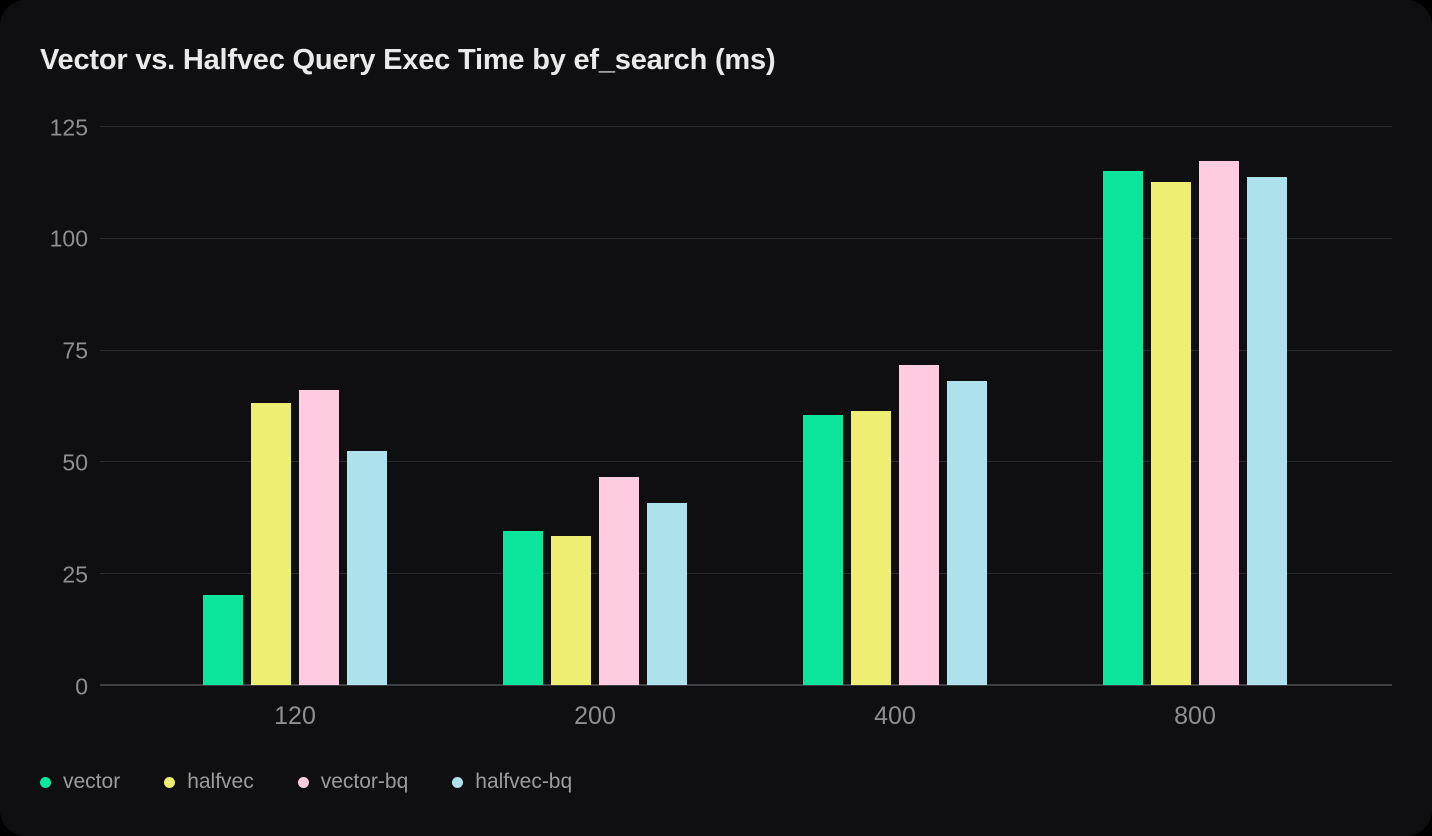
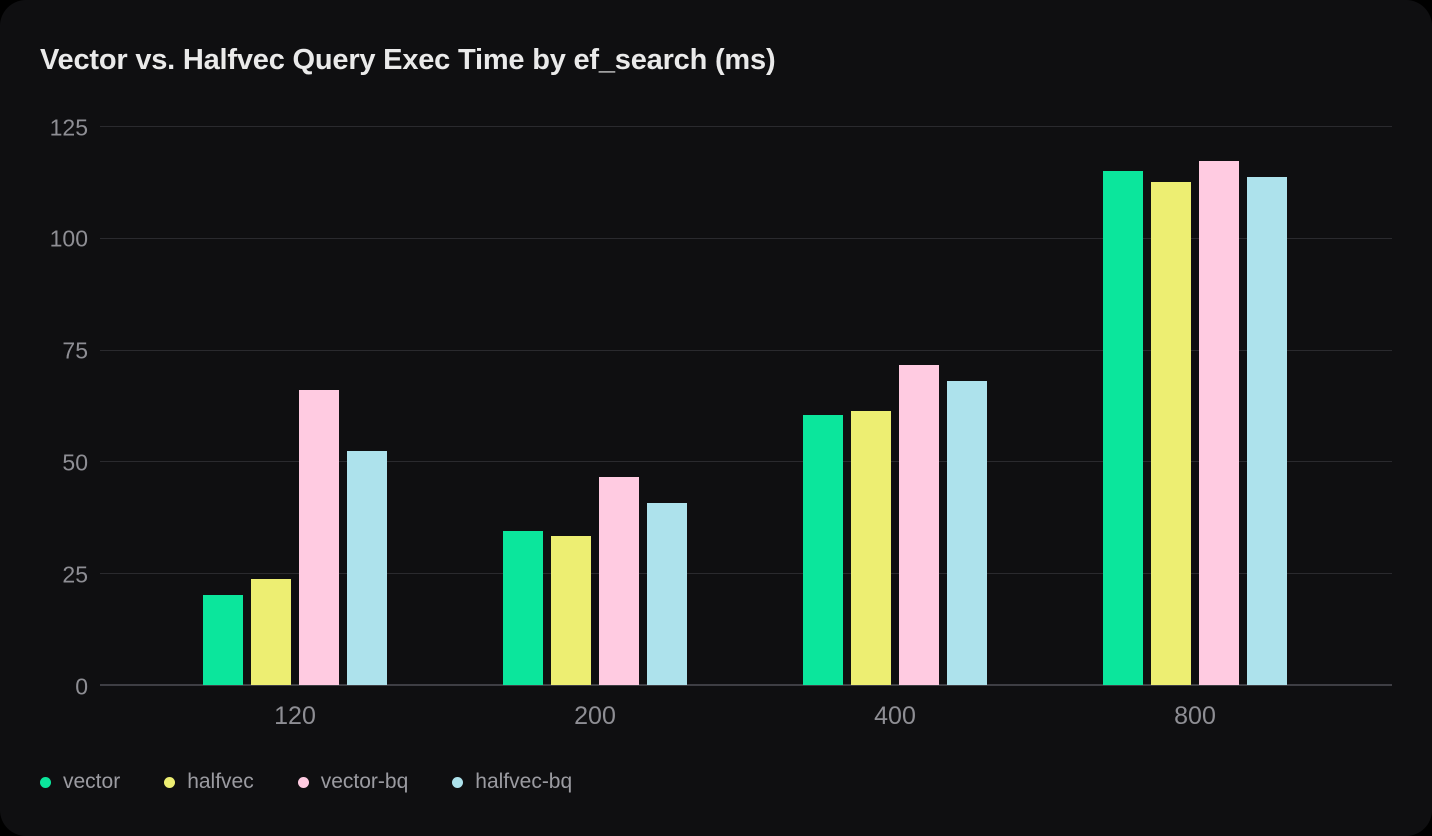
halfvec/120: 63 -> 24
